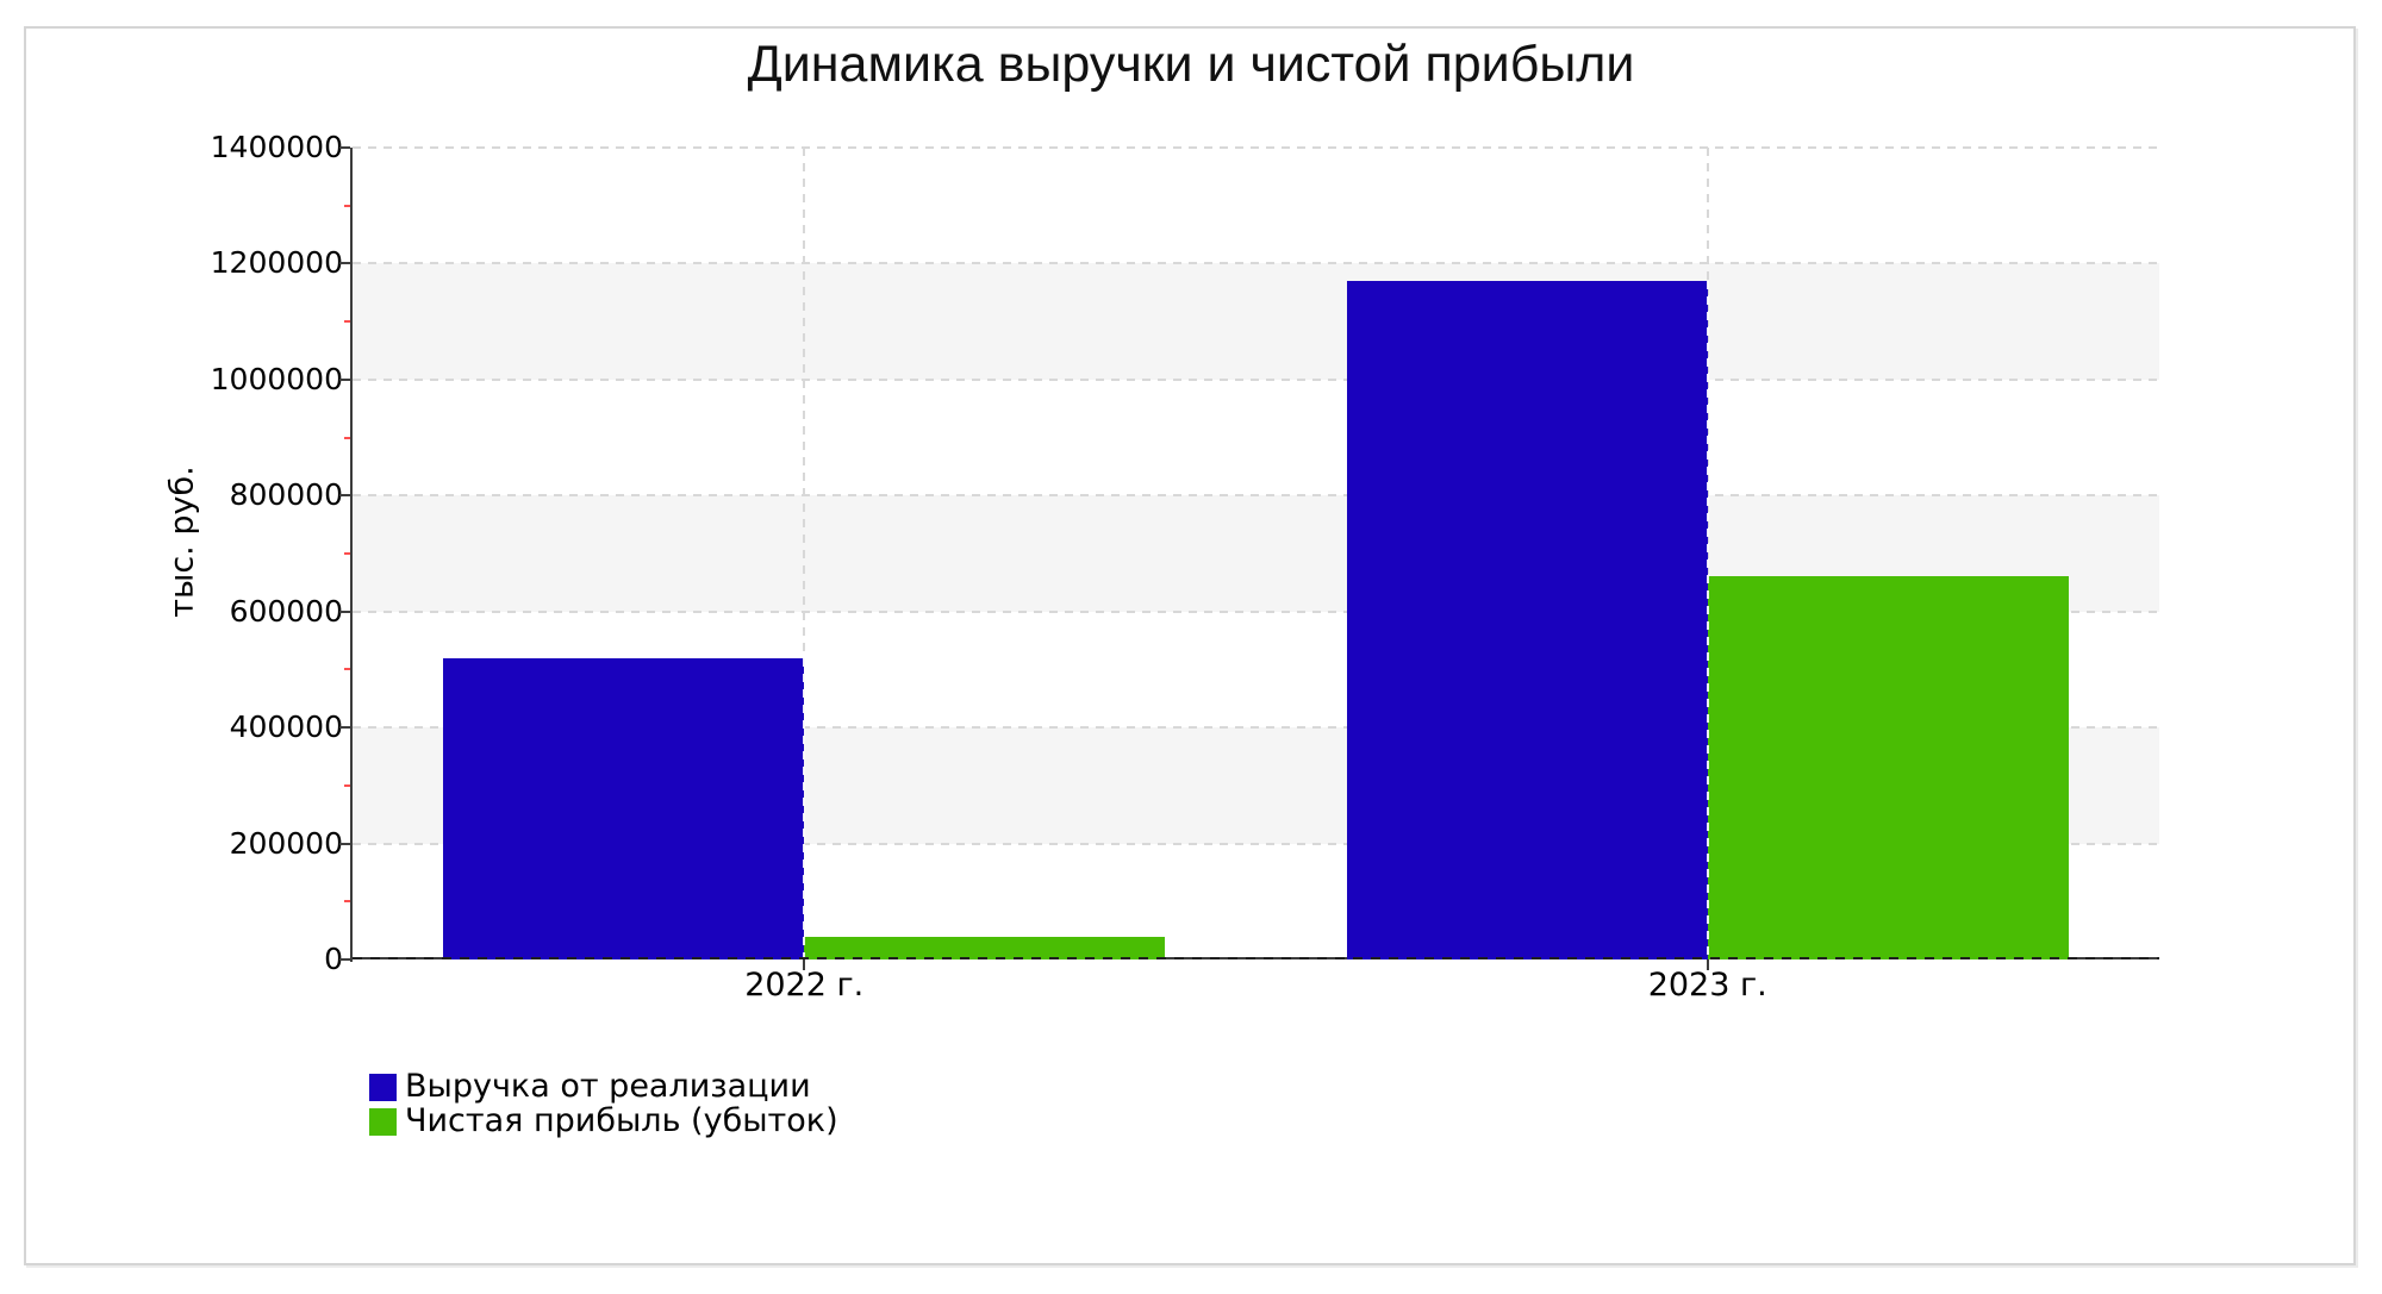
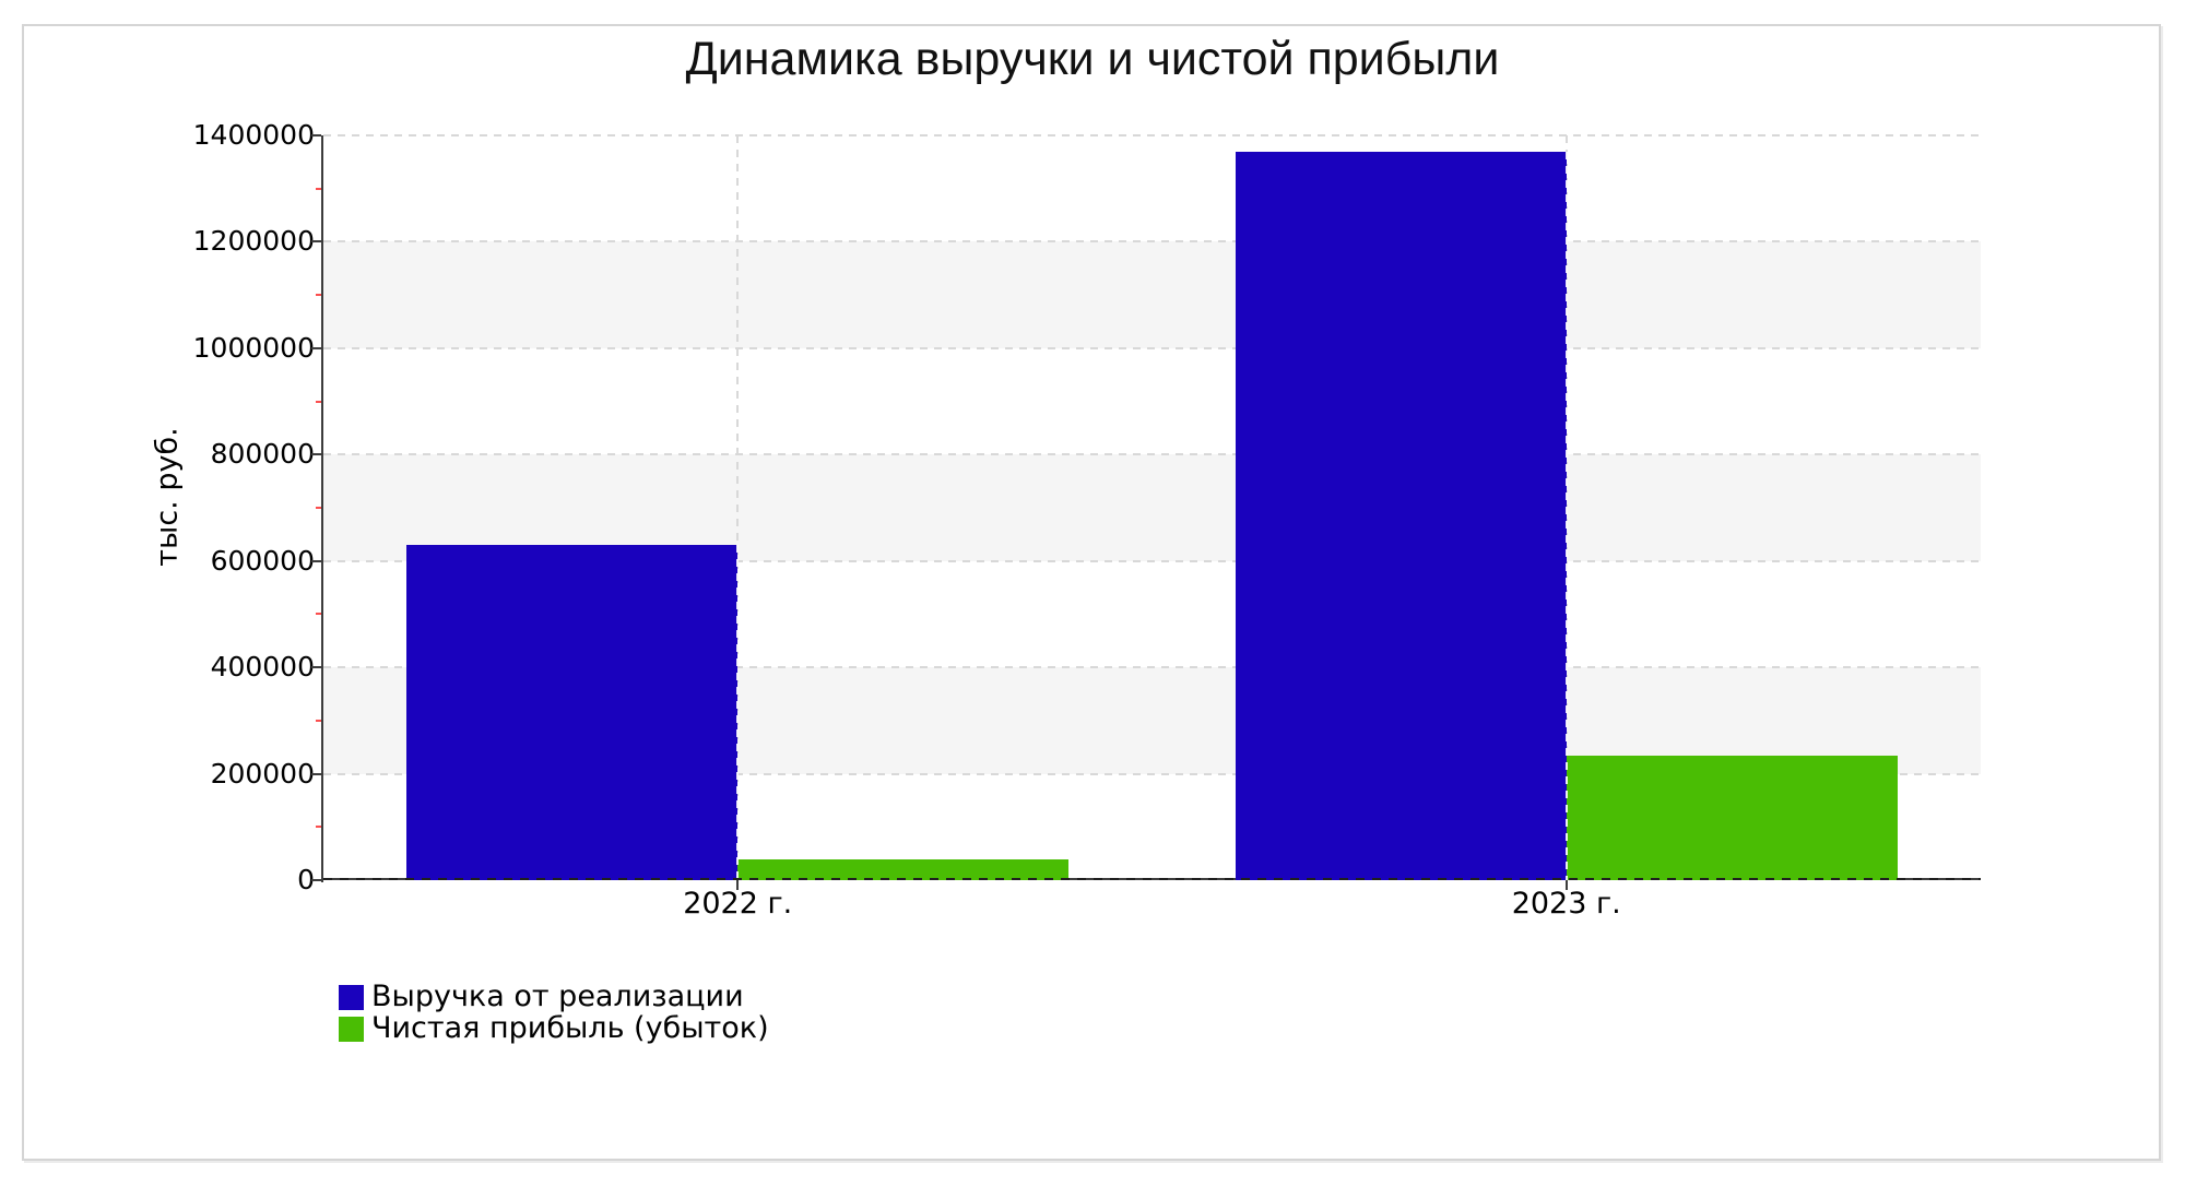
Выручка от реализации/2022 г.: 520000 -> 630000
Выручка от реализации/2023 г.: 1170000 -> 1370000
Чистая прибыль (убыток)/2023 г.: 660000 -> 240000
